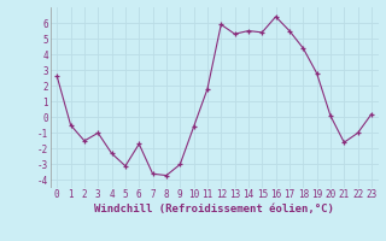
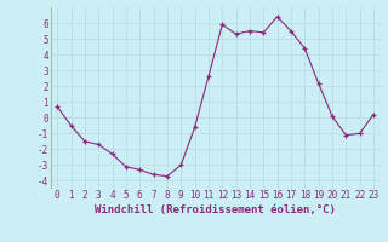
0: 2.6 -> 0.7
3: -1.0 -> -1.7
6: -1.7 -> -3.3
11: 1.8 -> 2.6
19: 2.8 -> 2.2
21: -1.6 -> -1.1
